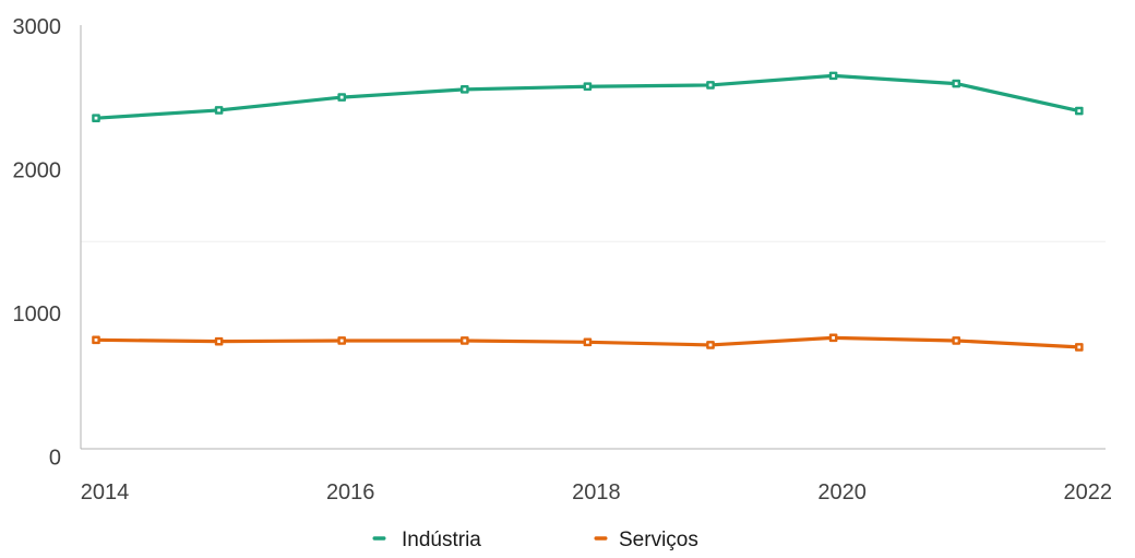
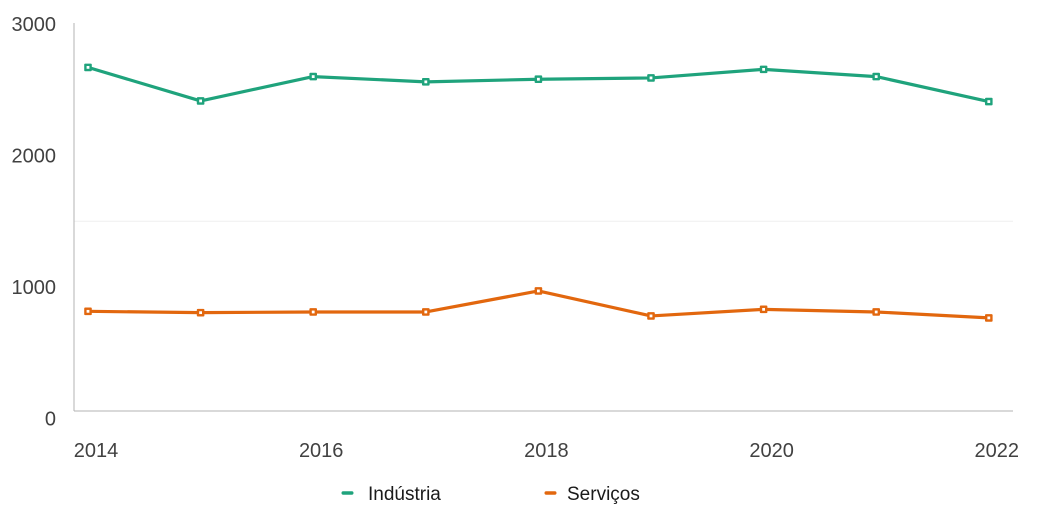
Indústria/2014: 2360 -> 2670
Indústria/2016: 2500 -> 2600
Serviços/2018: 800 -> 970
